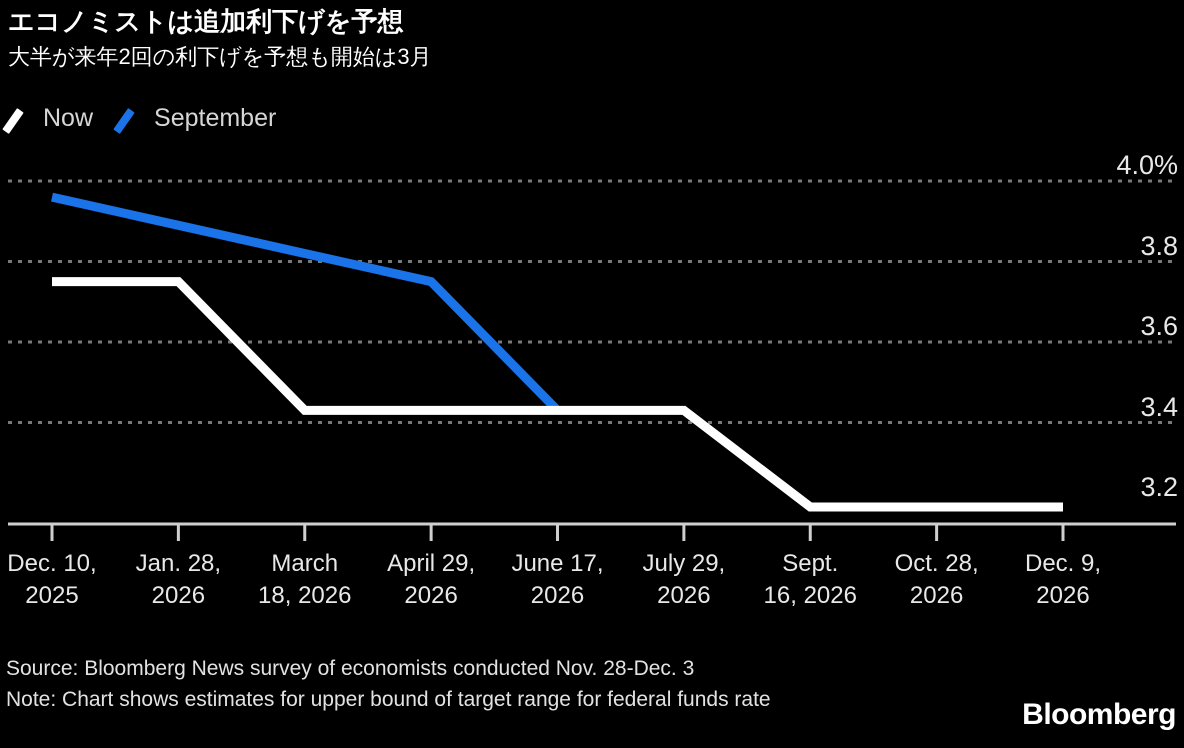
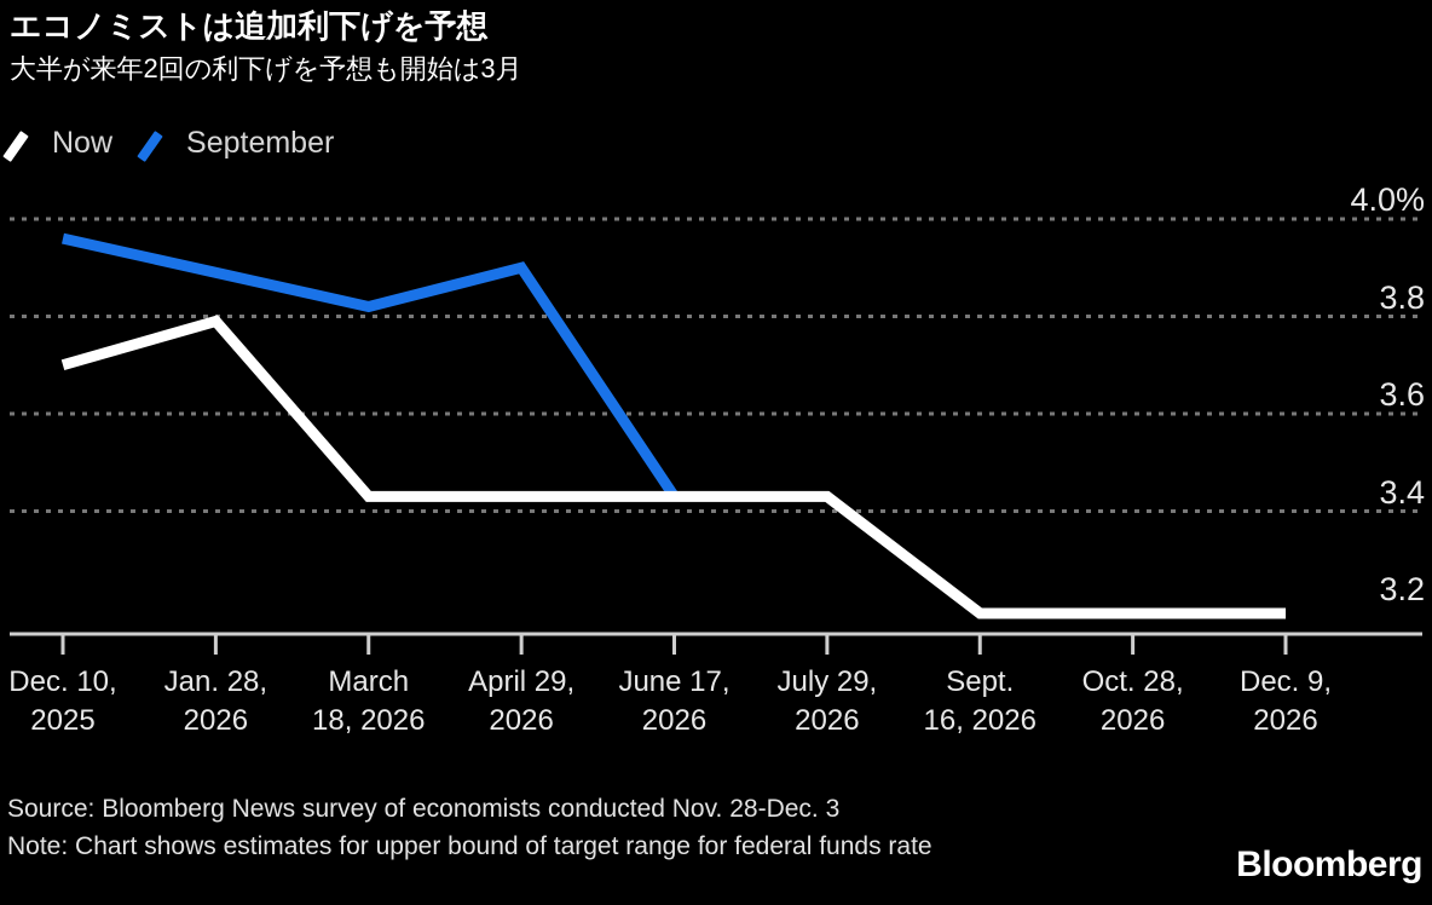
Now/Dec. 10, 2025: 3.75% -> 3.70%
Now/Jan. 28, 2026: 3.75% -> 3.79%
September/April 29, 2026: 3.75% -> 3.90%
